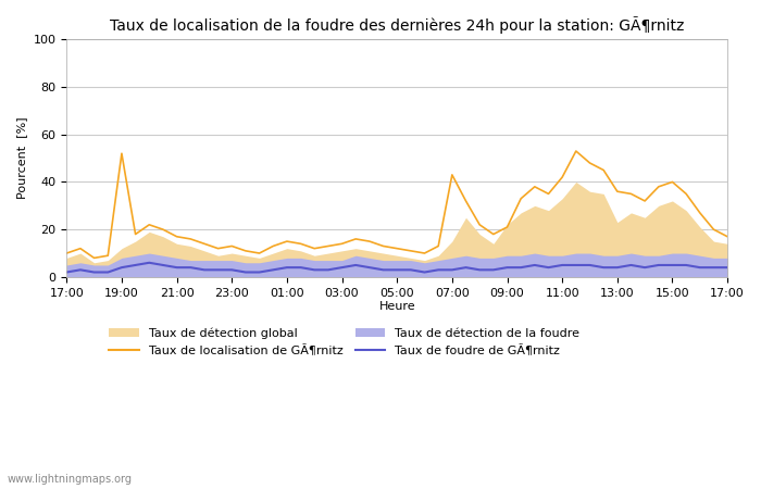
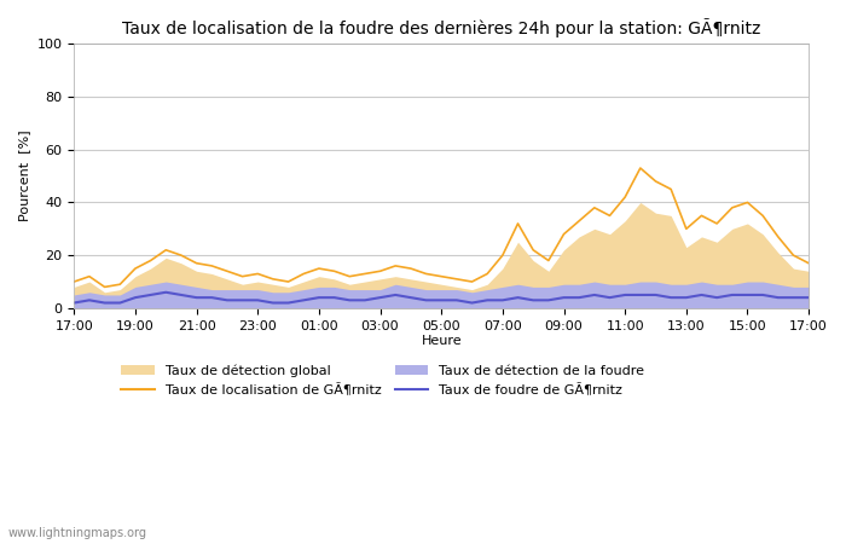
Taux de localisation de GÃ¶rnitz/19:00: 52 -> 15
Taux de localisation de GÃ¶rnitz/07:00: 43 -> 20
Taux de localisation de GÃ¶rnitz/09:00: 21 -> 28
Taux de localisation de GÃ¶rnitz/13:00: 36 -> 30
